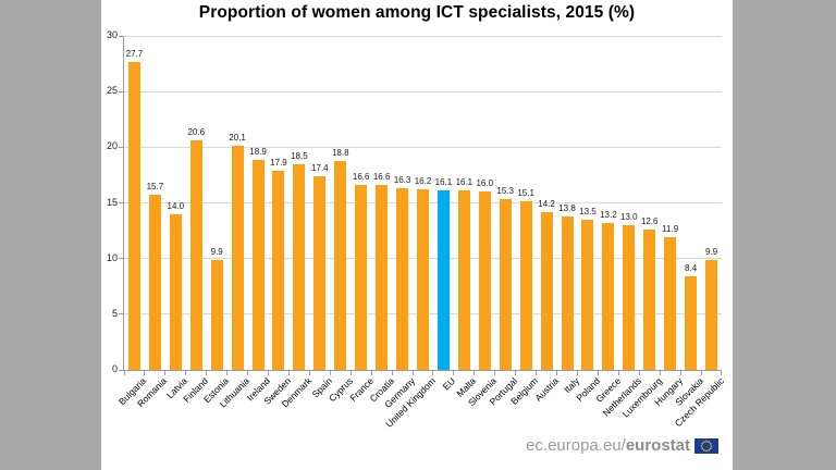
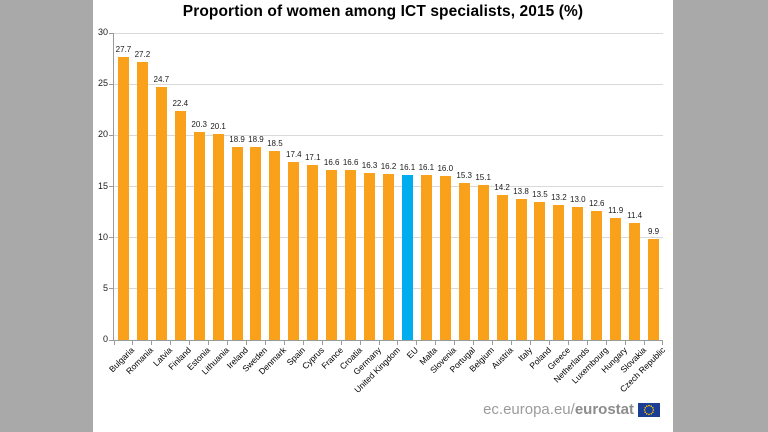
Romania: 15.7 -> 27.2
Latvia: 14.0 -> 24.7
Finland: 20.6 -> 22.4
Estonia: 9.9 -> 20.3
Sweden: 17.9 -> 18.9
Cyprus: 18.8 -> 17.1
Slovakia: 8.4 -> 11.4
